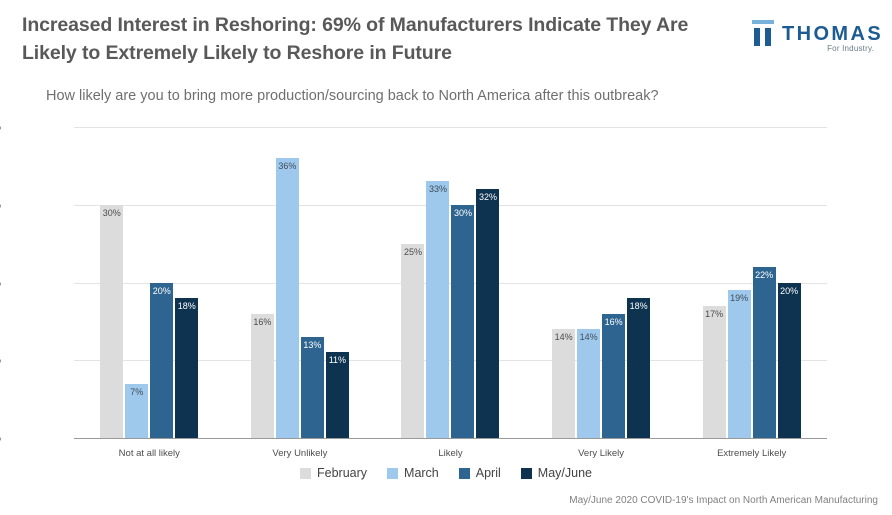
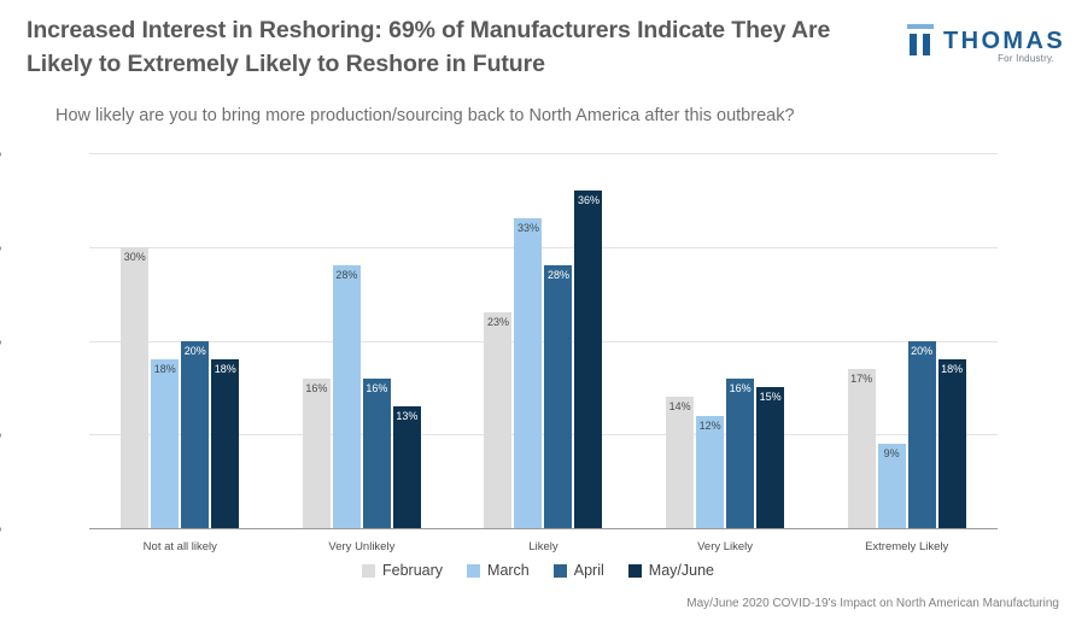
March/Not at all likely: 7% -> 18%
March/Very Unlikely: 36% -> 28%
April/Very Unlikely: 13% -> 16%
May/June/Very Unlikely: 11% -> 13%
February/Likely: 25% -> 23%
April/Likely: 30% -> 28%
May/June/Likely: 32% -> 36%
March/Very Likely: 14% -> 12%
May/June/Very Likely: 18% -> 15%
March/Extremely Likely: 19% -> 9%
April/Extremely Likely: 22% -> 20%
May/June/Extremely Likely: 20% -> 18%
